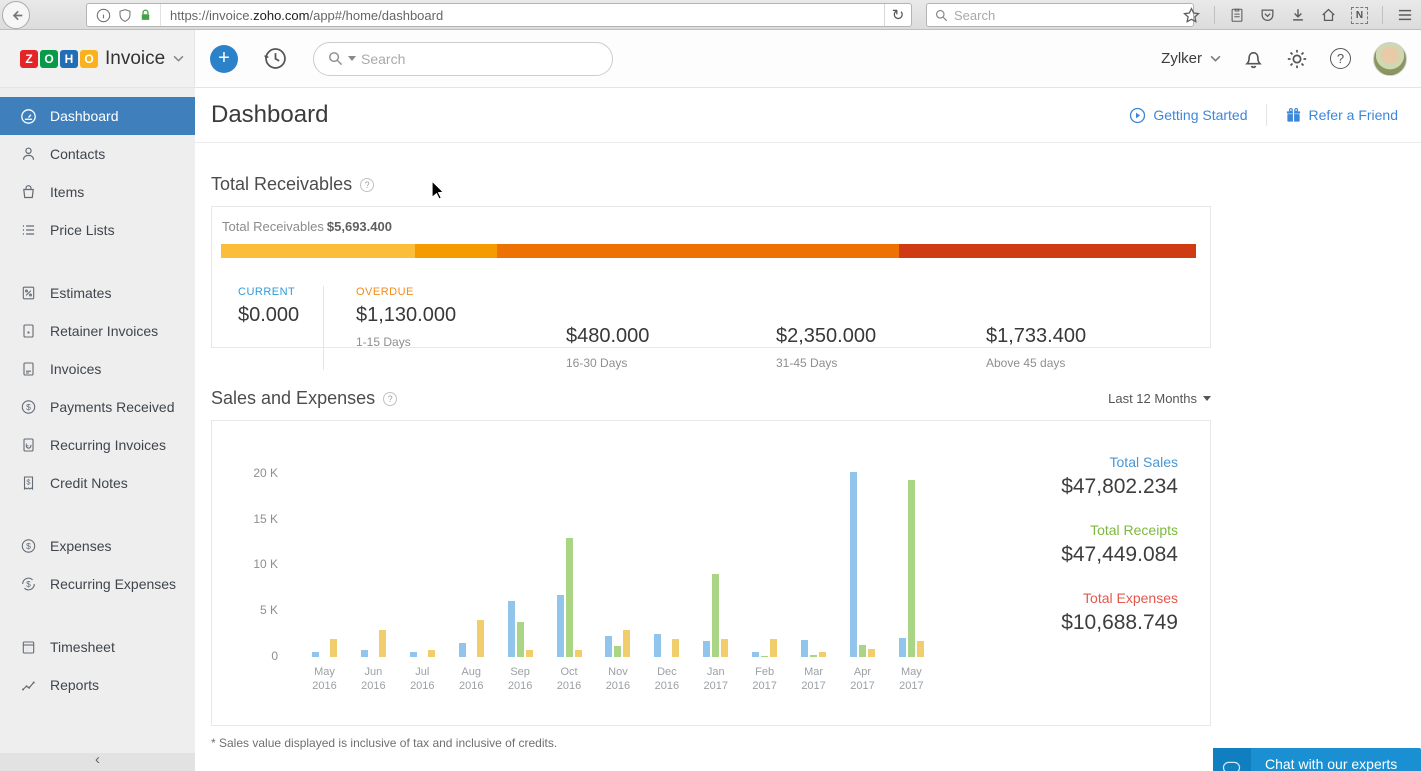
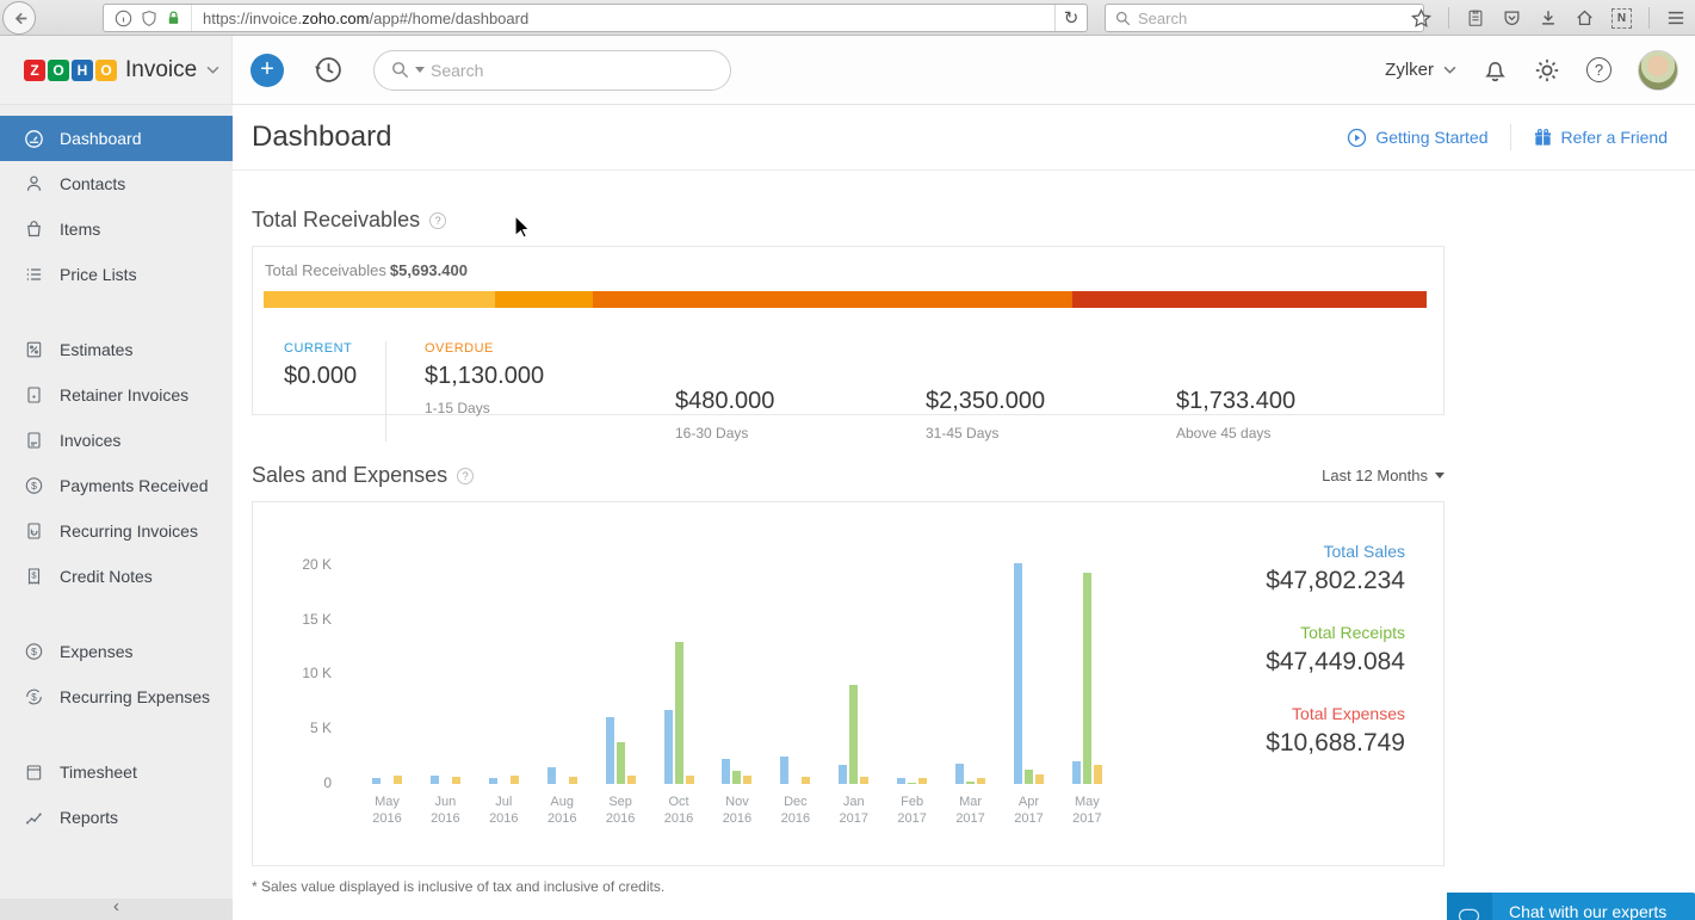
Expenses/May 2016: 2K -> 1K
Expenses/Jun 2016: 3K -> 1K
Expenses/Aug 2016: 4K -> 1K
Expenses/Nov 2016: 3K -> 1K
Expenses/Dec 2016: 2K -> 1K
Expenses/Jan 2017: 2K -> 1K
Expenses/Feb 2017: 2K -> 1K
